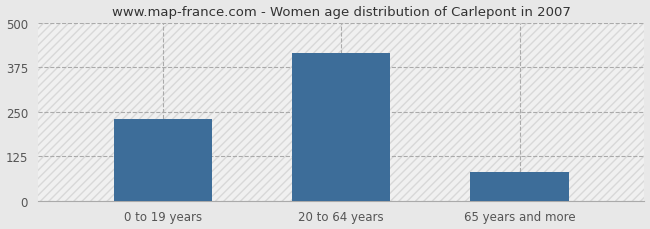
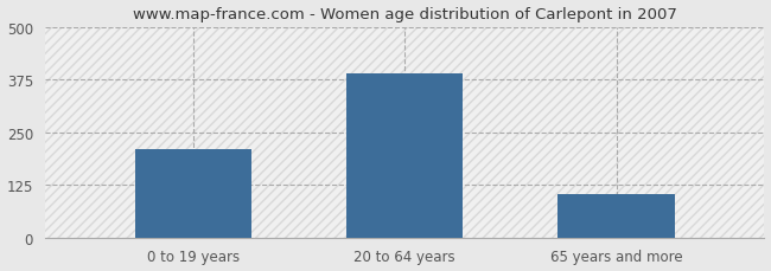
0 to 19 years: 230 -> 210
20 to 64 years: 415 -> 390
65 years and more: 80 -> 104
